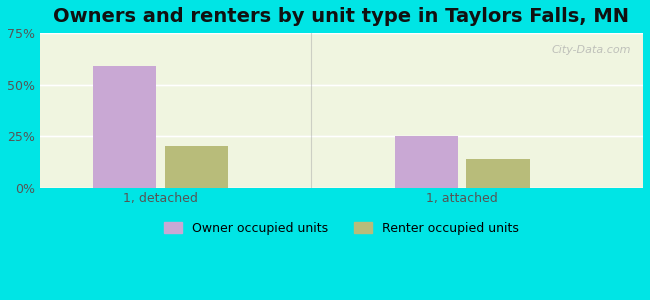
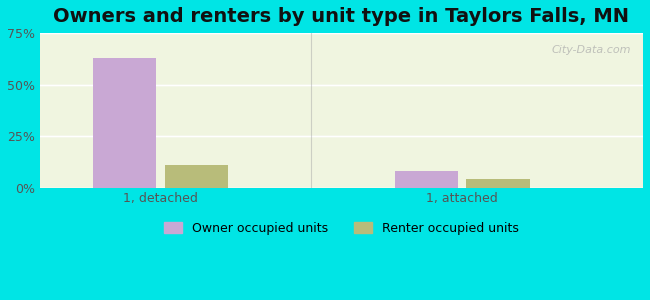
Owner occupied units/1, detached: 59% -> 63%
Renter occupied units/1, detached: 20% -> 11%
Owner occupied units/1, attached: 25% -> 8%
Renter occupied units/1, attached: 14% -> 4%
